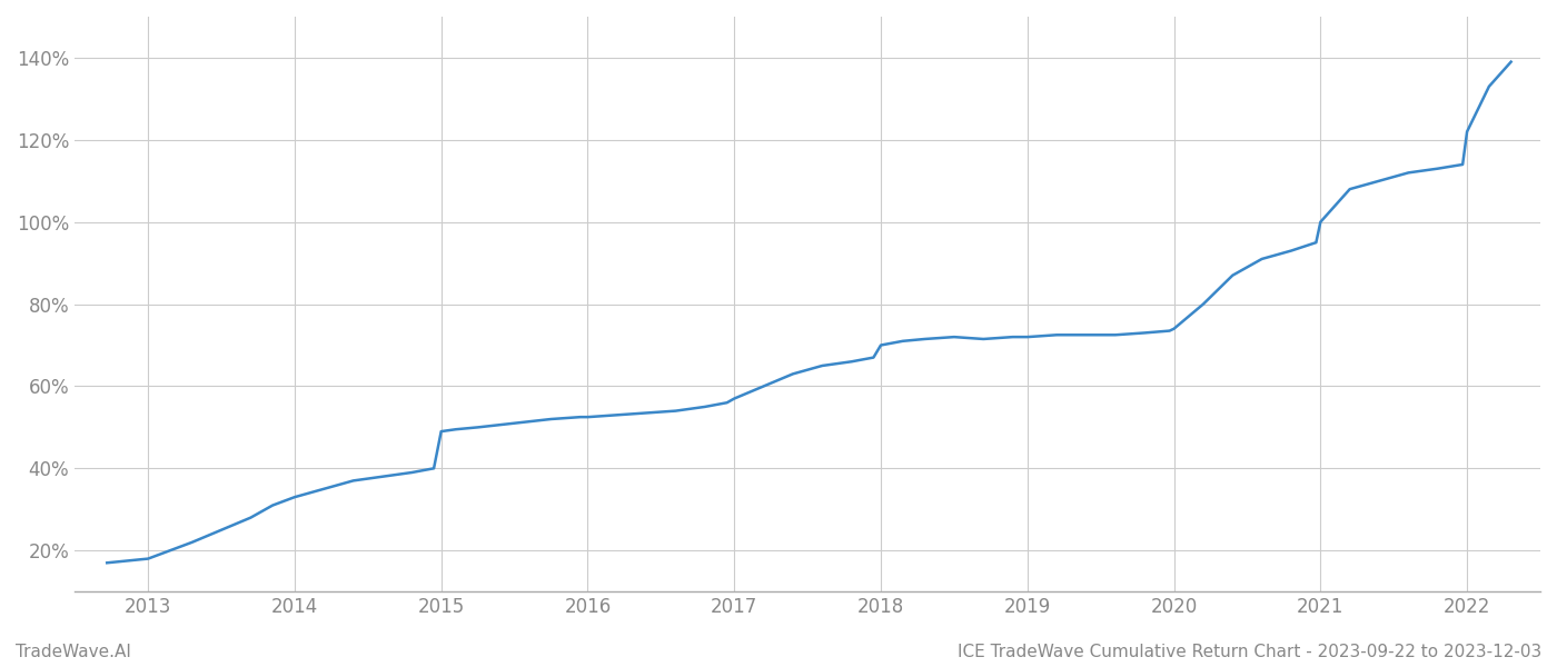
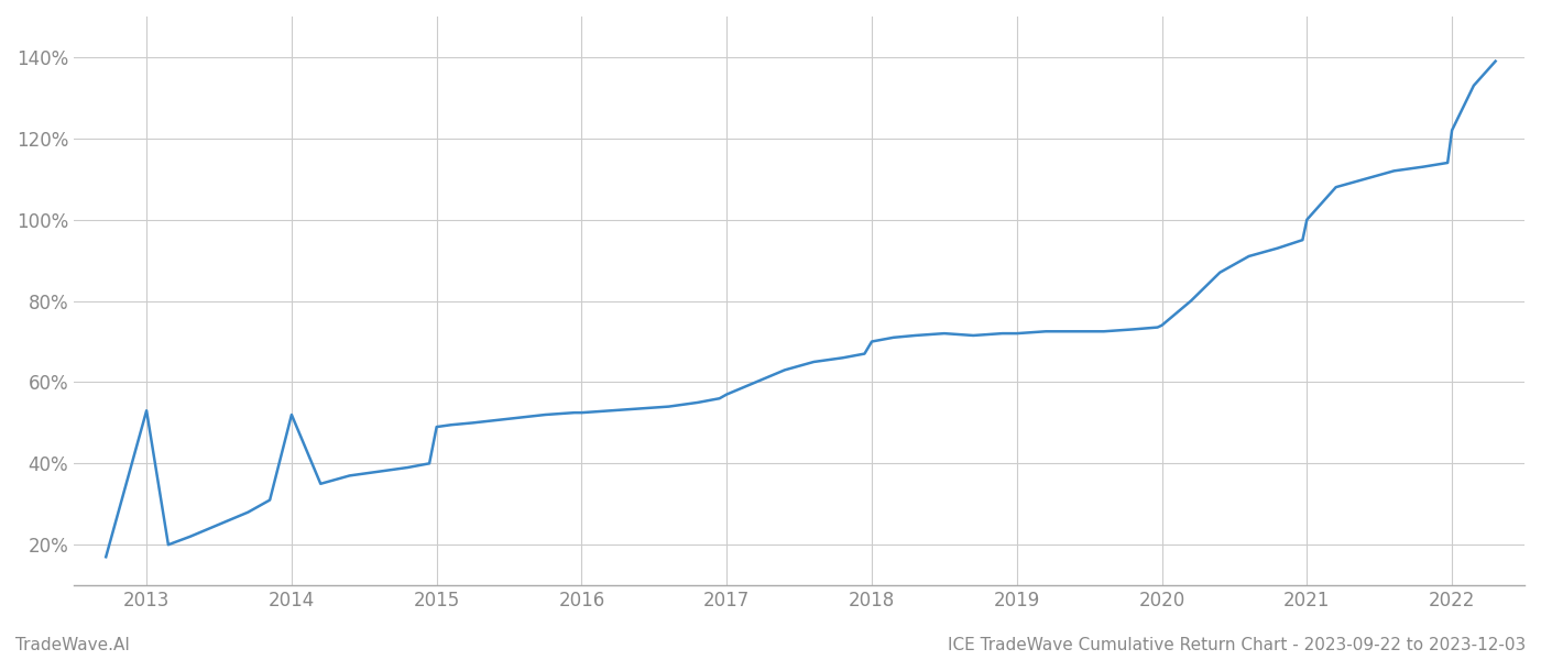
2013: 18.0% -> 53.0%
2014: 33.0% -> 52.0%
